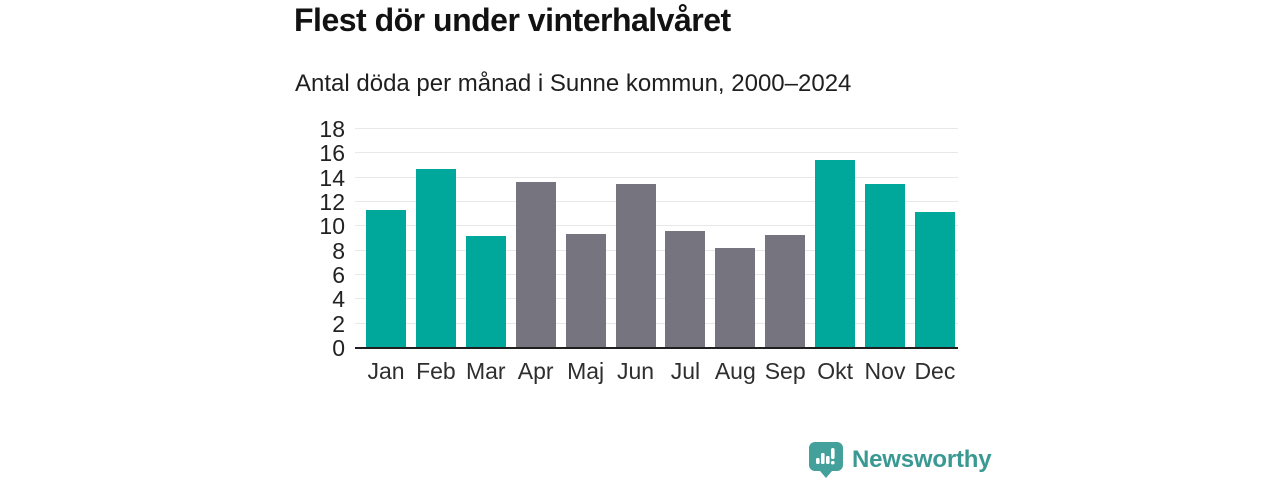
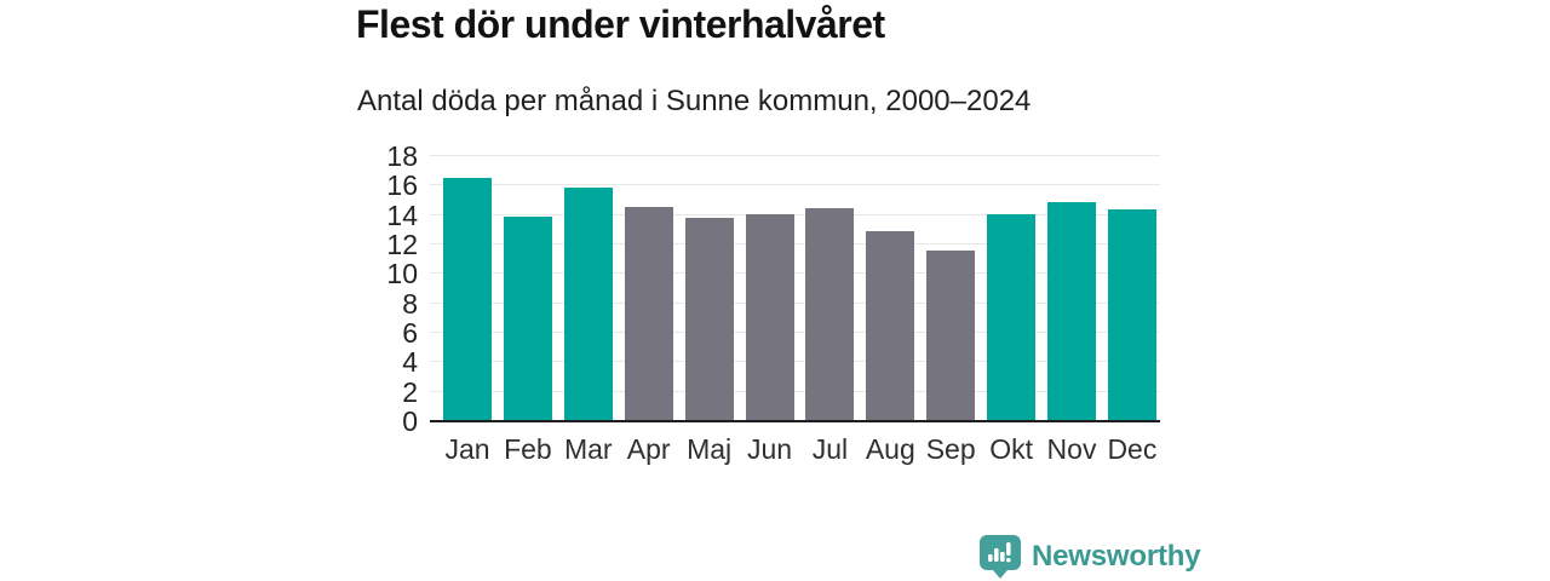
Jan: 11.3 -> 16.4
Feb: 14.6 -> 13.8
Mar: 9.1 -> 15.8
Apr: 13.6 -> 14.5
Maj: 9.3 -> 13.7
Jun: 13.4 -> 14.0
Jul: 9.5 -> 14.4
Aug: 8.1 -> 12.8
Sep: 9.2 -> 11.5
Okt: 15.4 -> 14.0
Nov: 13.4 -> 14.8
Dec: 11.1 -> 14.3
